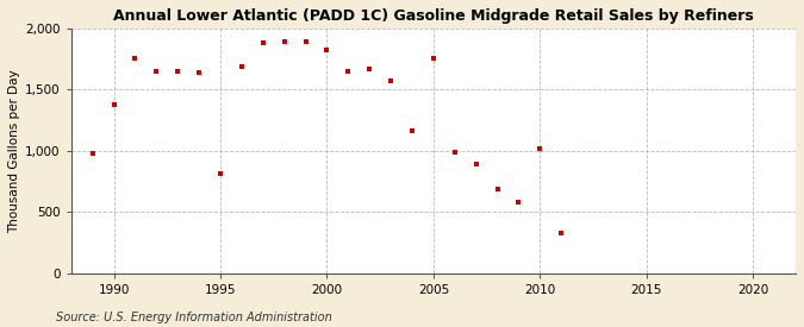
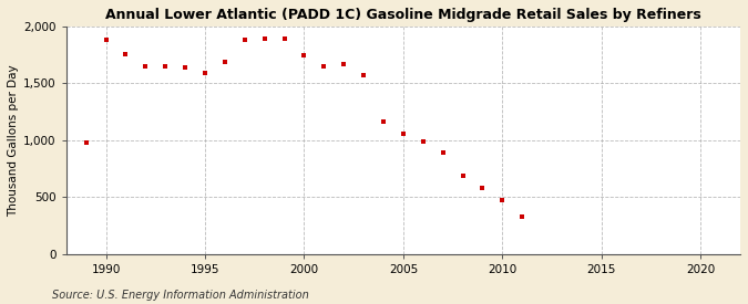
1990: 1,380 -> 1,880
1995: 810 -> 1,590
2000: 1,820 -> 1,750
2005: 1,760 -> 1,060
2010: 1,020 -> 470
